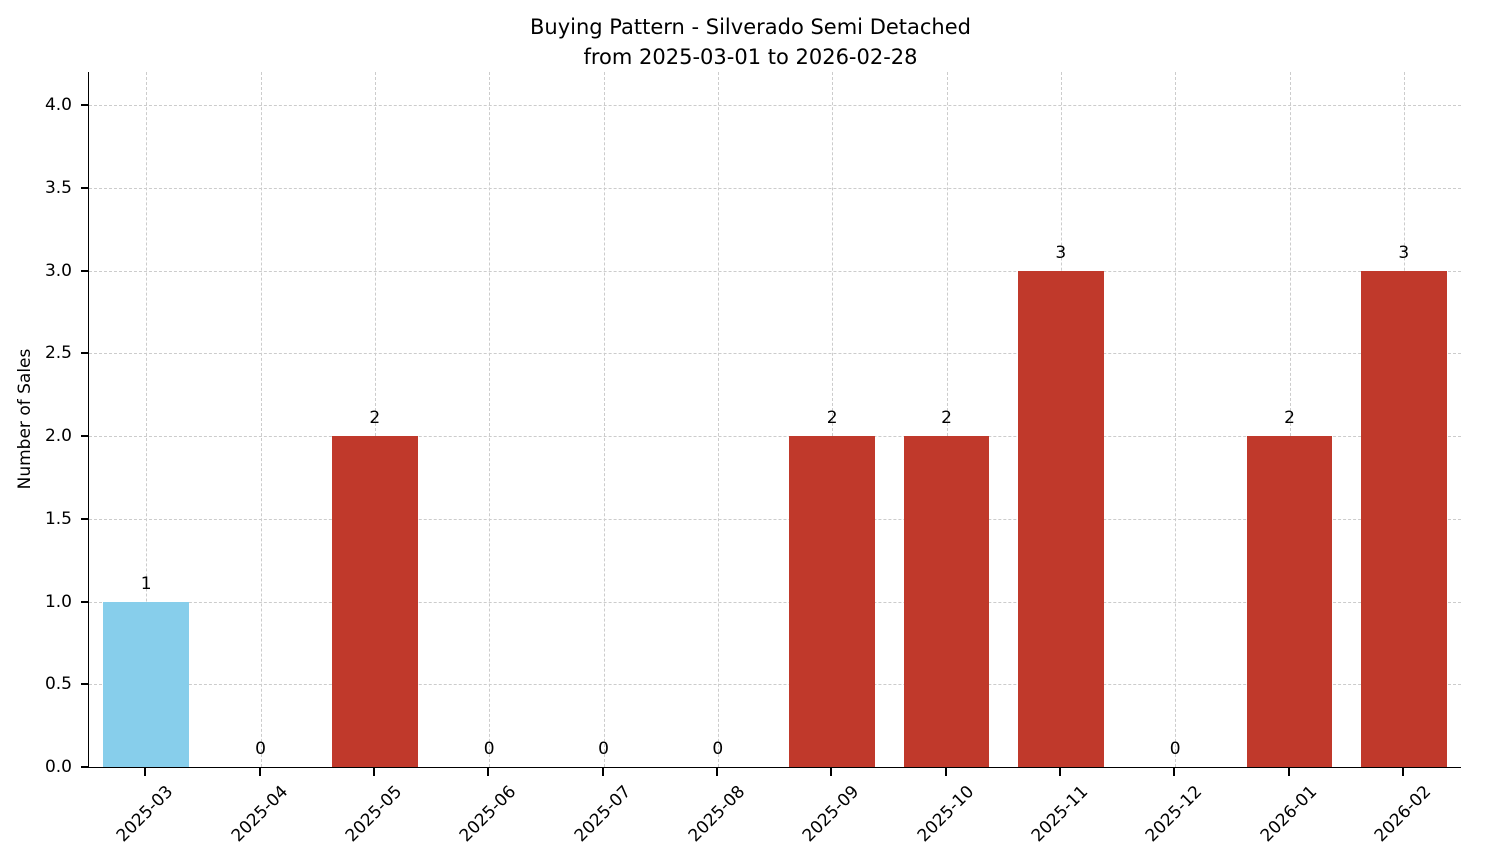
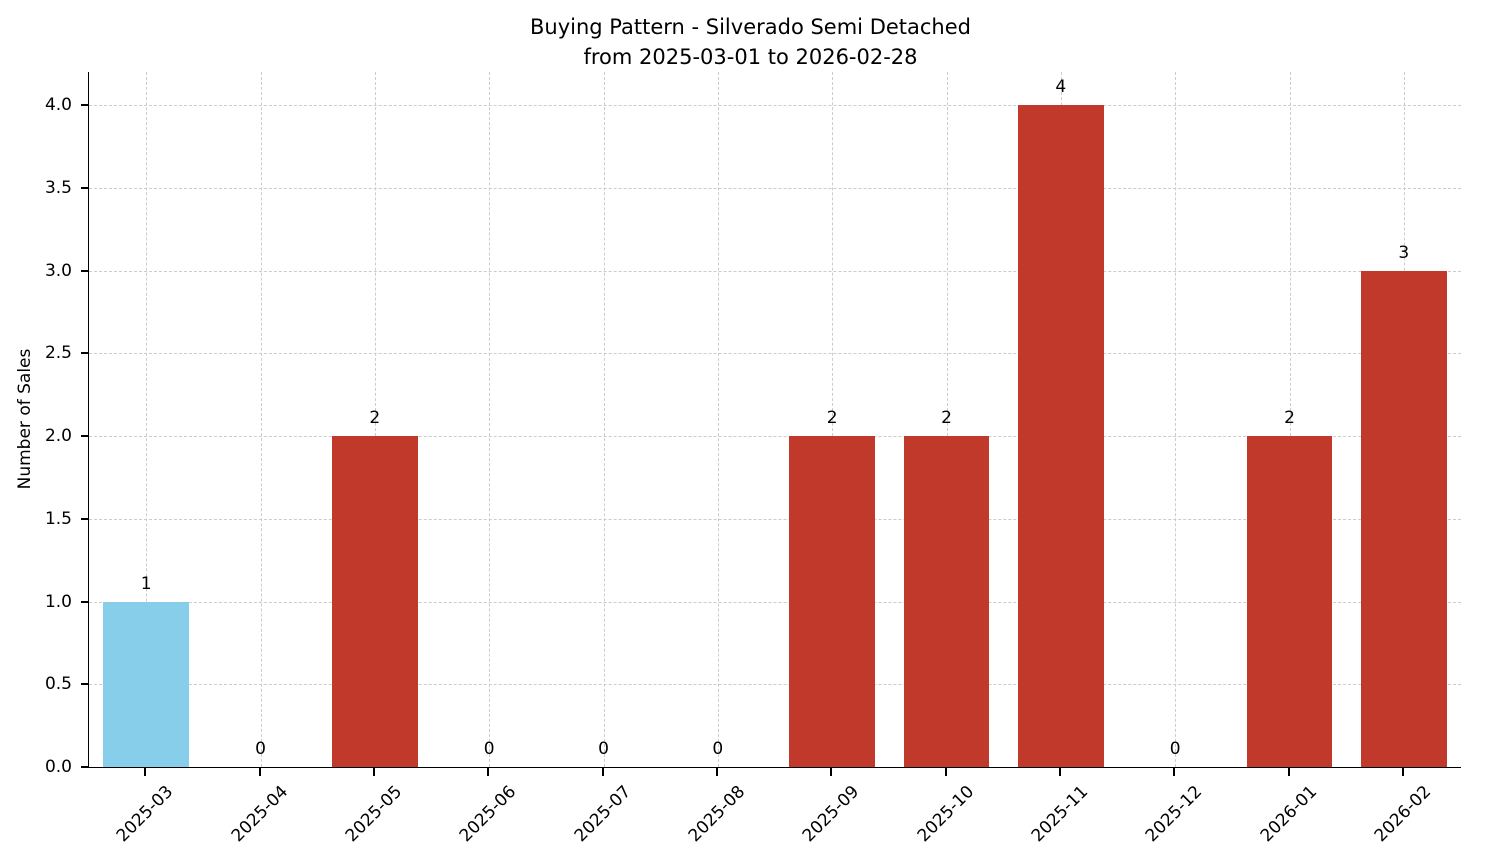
2025-11: 3 -> 4
